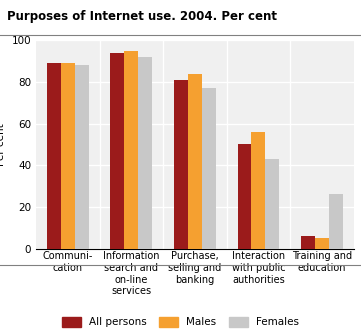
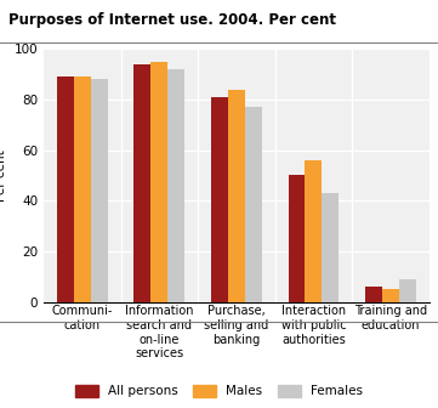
Females/Training and education: 26 -> 9
